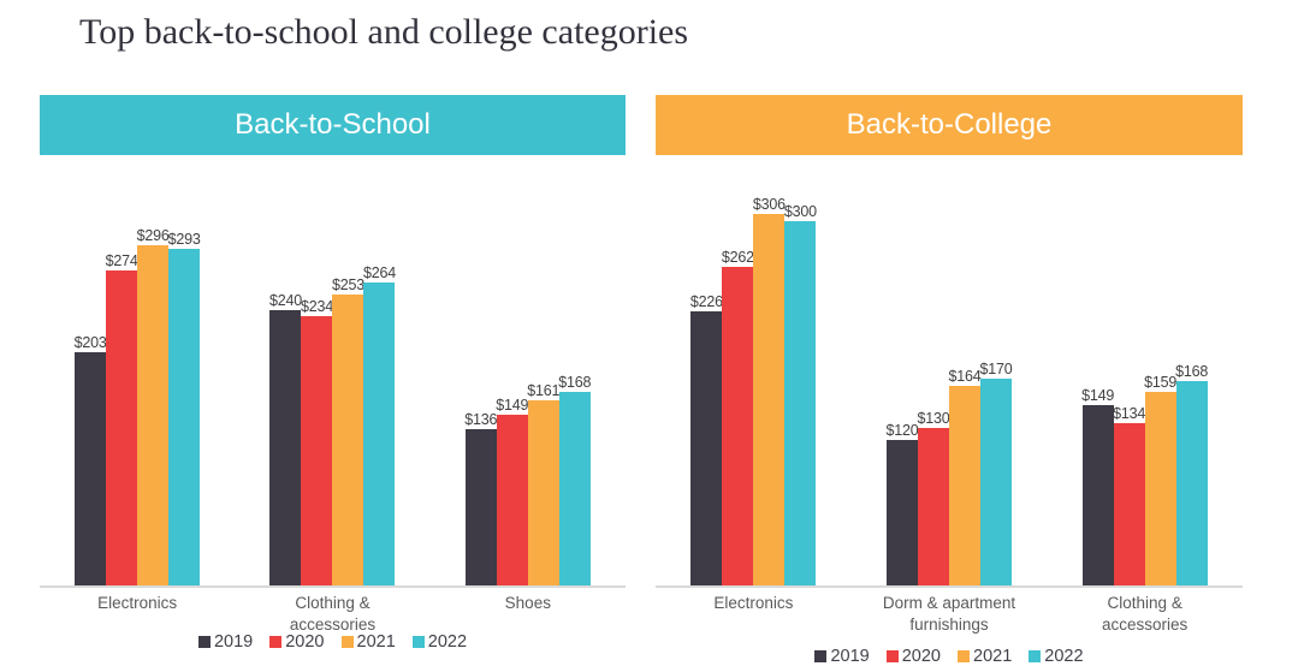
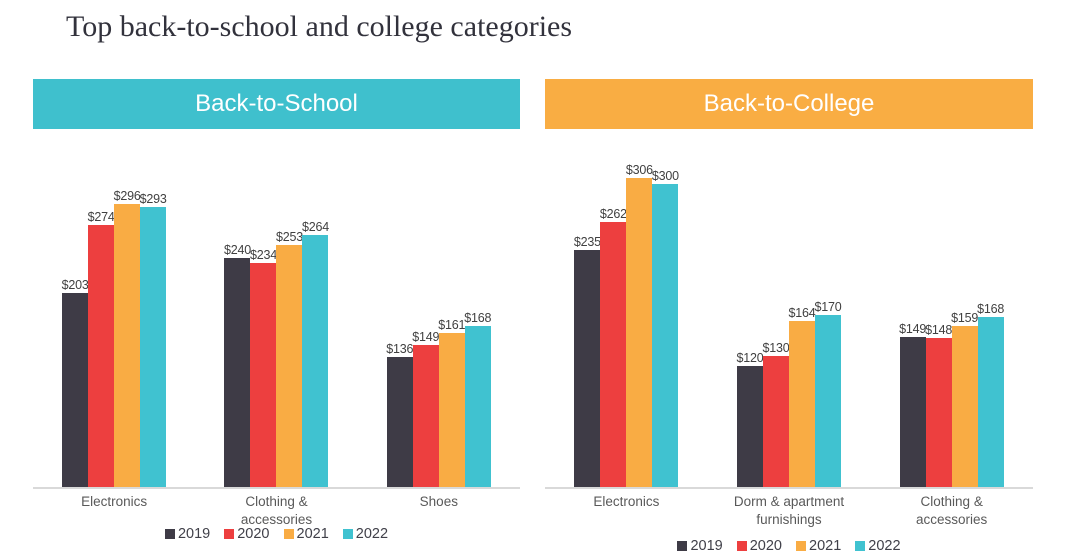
Back-to-College/2019/Electronics: $226 -> $235
Back-to-College/2020/Clothing & accessories: $134 -> $148
